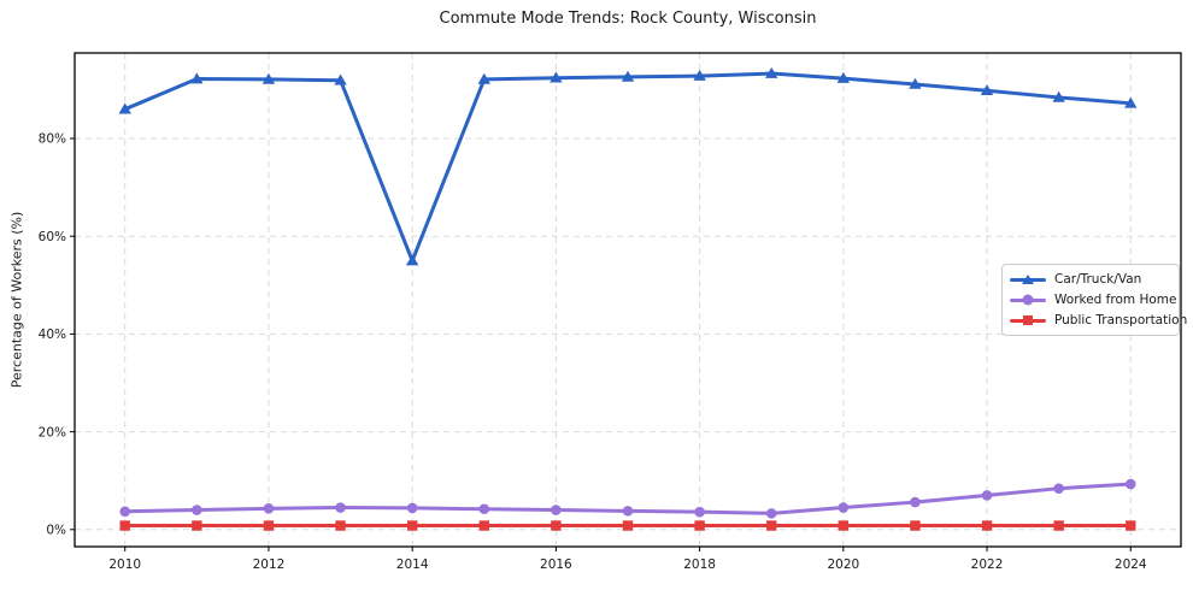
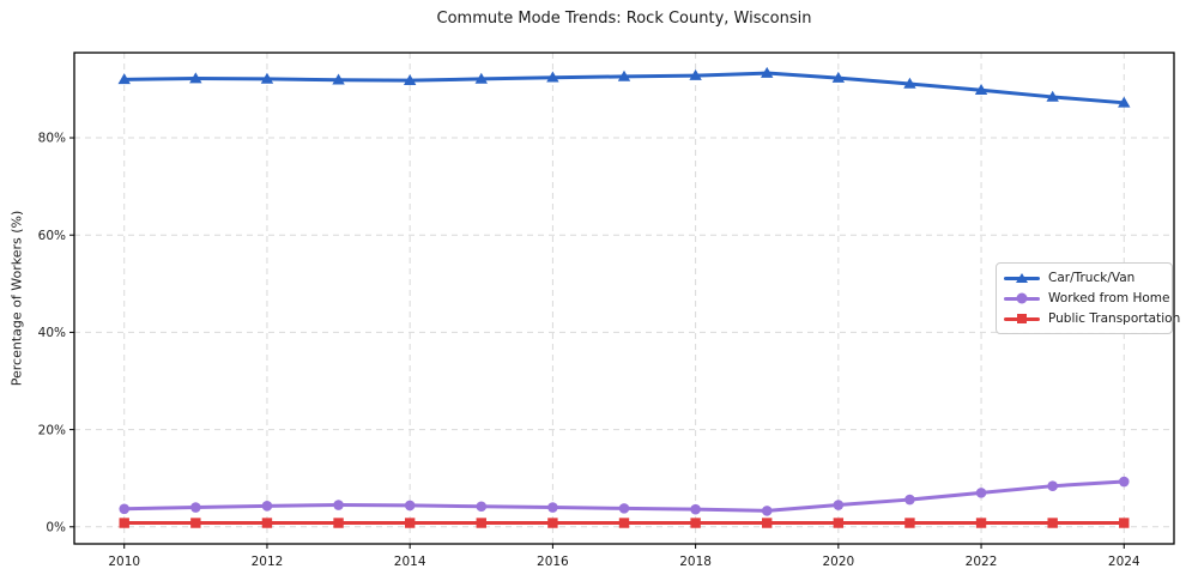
Car/Truck/Van/2010: 86% -> 92%
Car/Truck/Van/2014: 55% -> 92%
